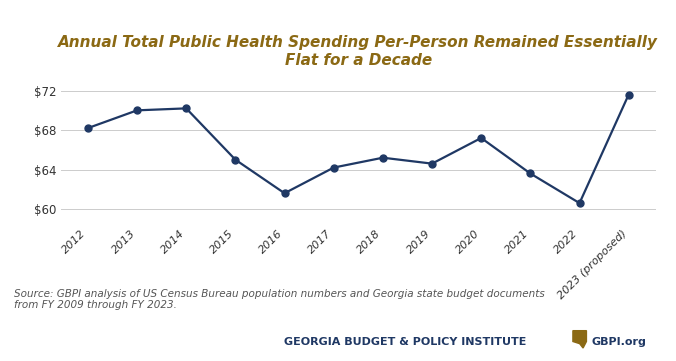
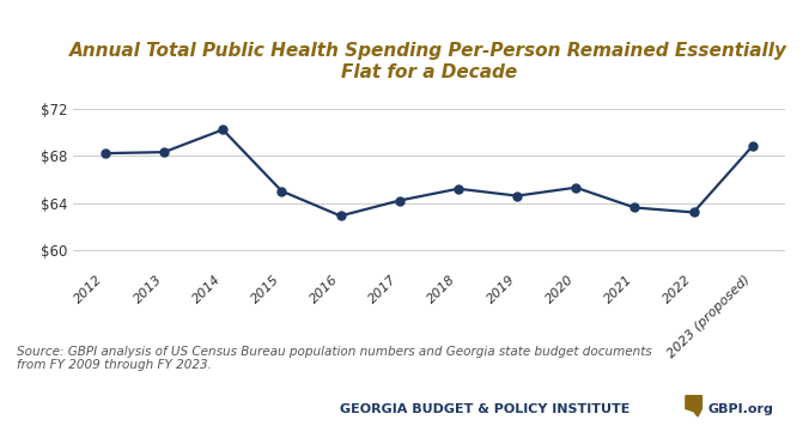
2013: $70.0 -> $68.3
2016: $61.6 -> $62.9
2020: $67.2 -> $65.3
2022: $60.6 -> $63.2
2023 (proposed): $71.6 -> $68.8
